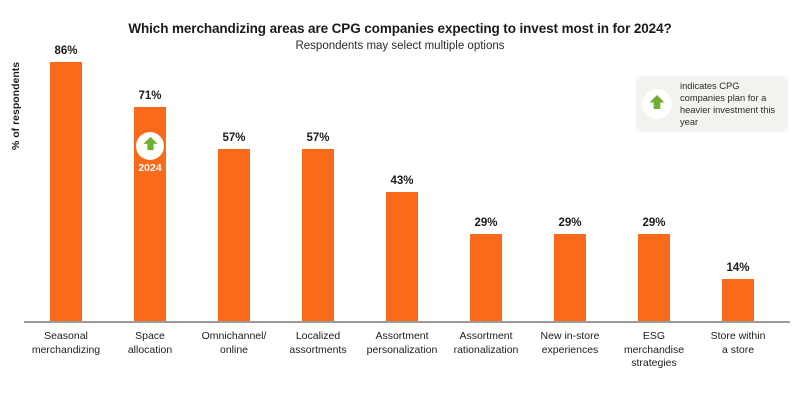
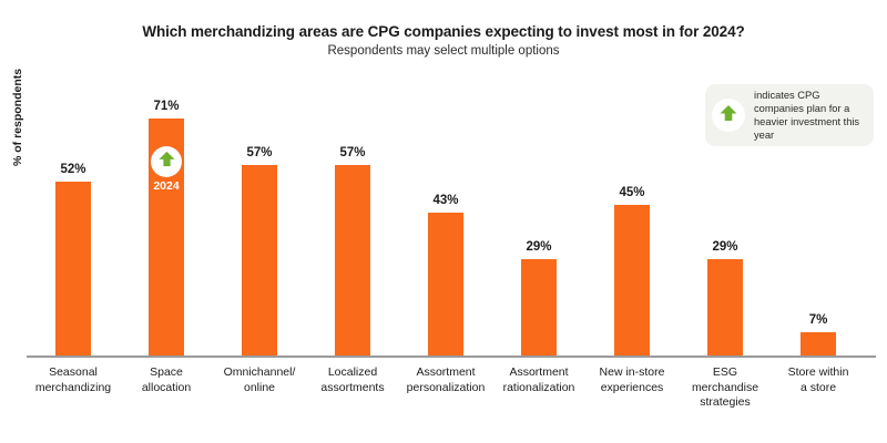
Seasonal merchandizing: 86% -> 52%
New in-store experiences: 29% -> 45%
Store within a store: 14% -> 7%
